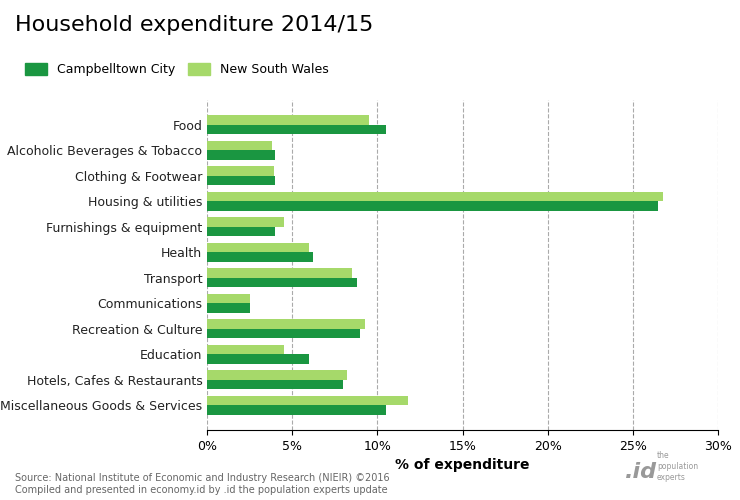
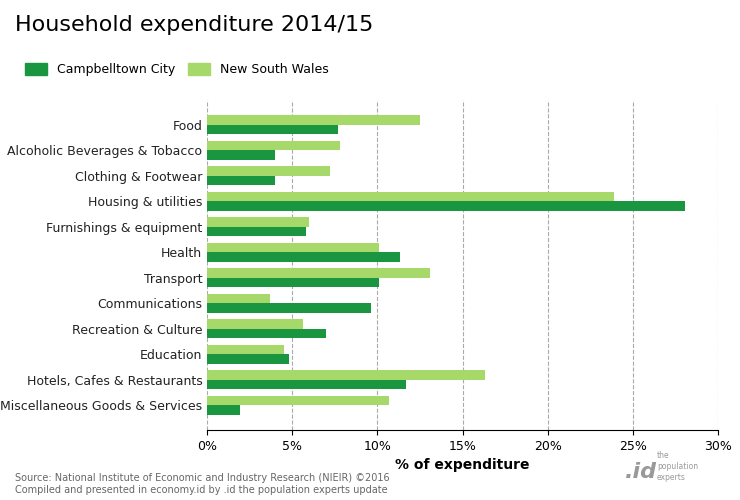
New South Wales/Food: 9.5% -> 12.5%
Campbelltown City/Food: 10.5% -> 7.7%
New South Wales/Alcoholic Beverages & Tobacco: 3.8% -> 7.8%
New South Wales/Clothing & Footwear: 3.9% -> 7.2%
New South Wales/Housing & utilities: 26.8% -> 23.9%
Campbelltown City/Housing & utilities: 26.5% -> 28.1%
New South Wales/Furnishings & equipment: 4.5% -> 6.0%
Campbelltown City/Furnishings & equipment: 4.0% -> 5.8%
New South Wales/Health: 6.0% -> 10.1%
Campbelltown City/Health: 6.2% -> 11.3%
New South Wales/Transport: 8.5% -> 13.1%
Campbelltown City/Transport: 8.8% -> 10.1%
New South Wales/Communications: 2.5% -> 3.7%
Campbelltown City/Communications: 2.5% -> 9.6%
New South Wales/Recreation & Culture: 9.3% -> 5.6%
Campbelltown City/Recreation & Culture: 9.0% -> 7.0%
Campbelltown City/Education: 6.0% -> 4.8%
New South Wales/Hotels, Cafes & Restaurants: 8.2% -> 16.3%
Campbelltown City/Hotels, Cafes & Restaurants: 8.0% -> 11.7%
New South Wales/Miscellaneous Goods & Services: 11.8% -> 10.7%
Campbelltown City/Miscellaneous Goods & Services: 10.5% -> 1.9%
